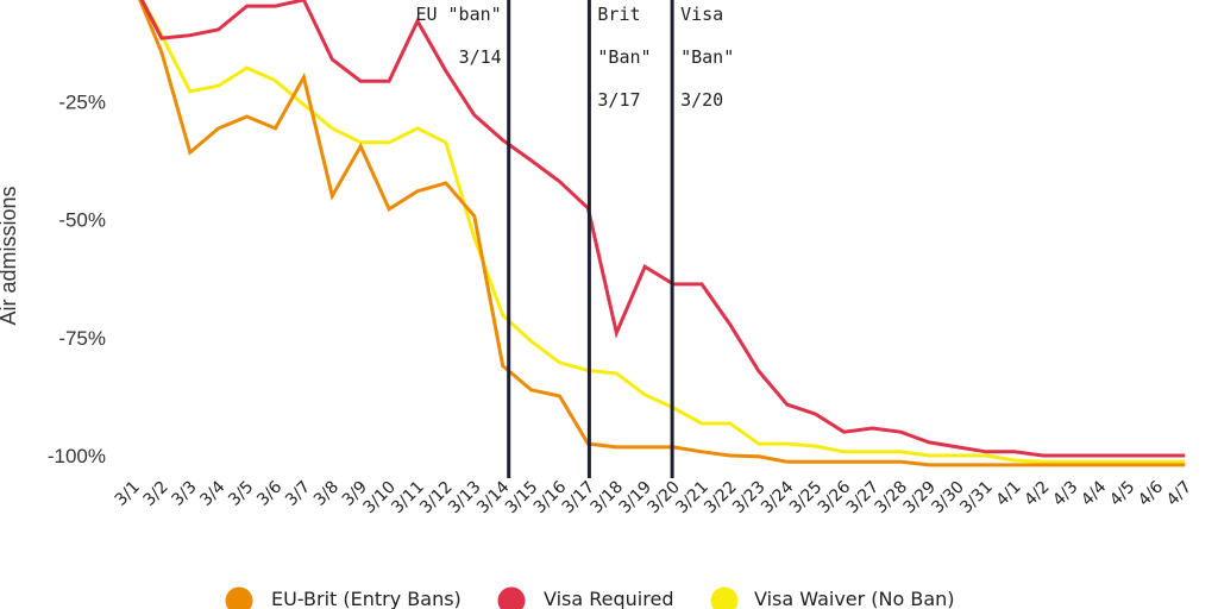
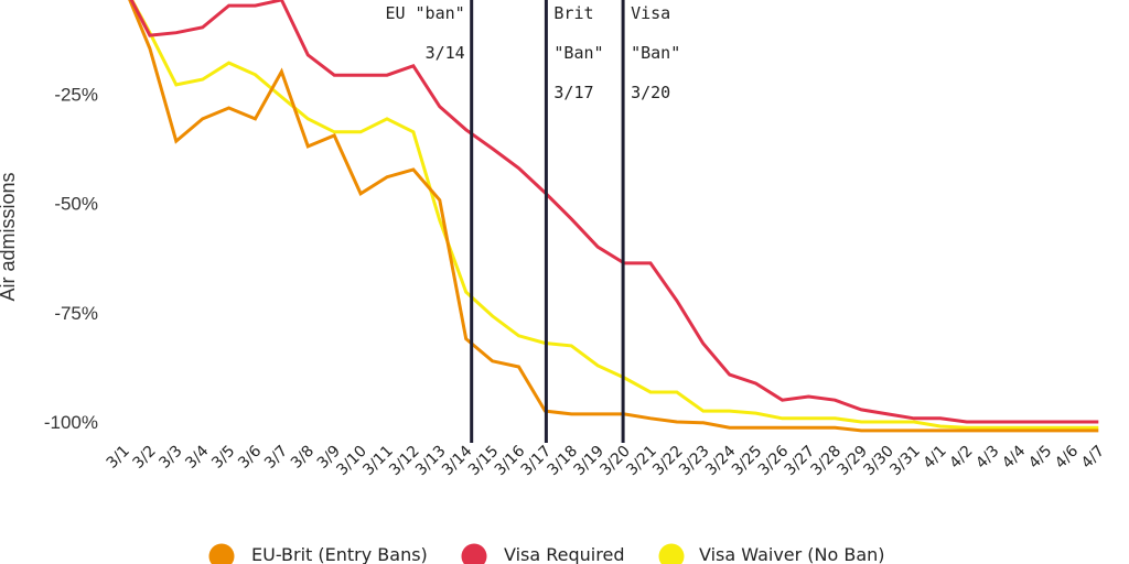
EU-Brit (Entry Bans)/3/8: -45% -> -37%
Visa Required/3/11: -8% -> -21%
Visa Required/3/18: -74% -> -54%
